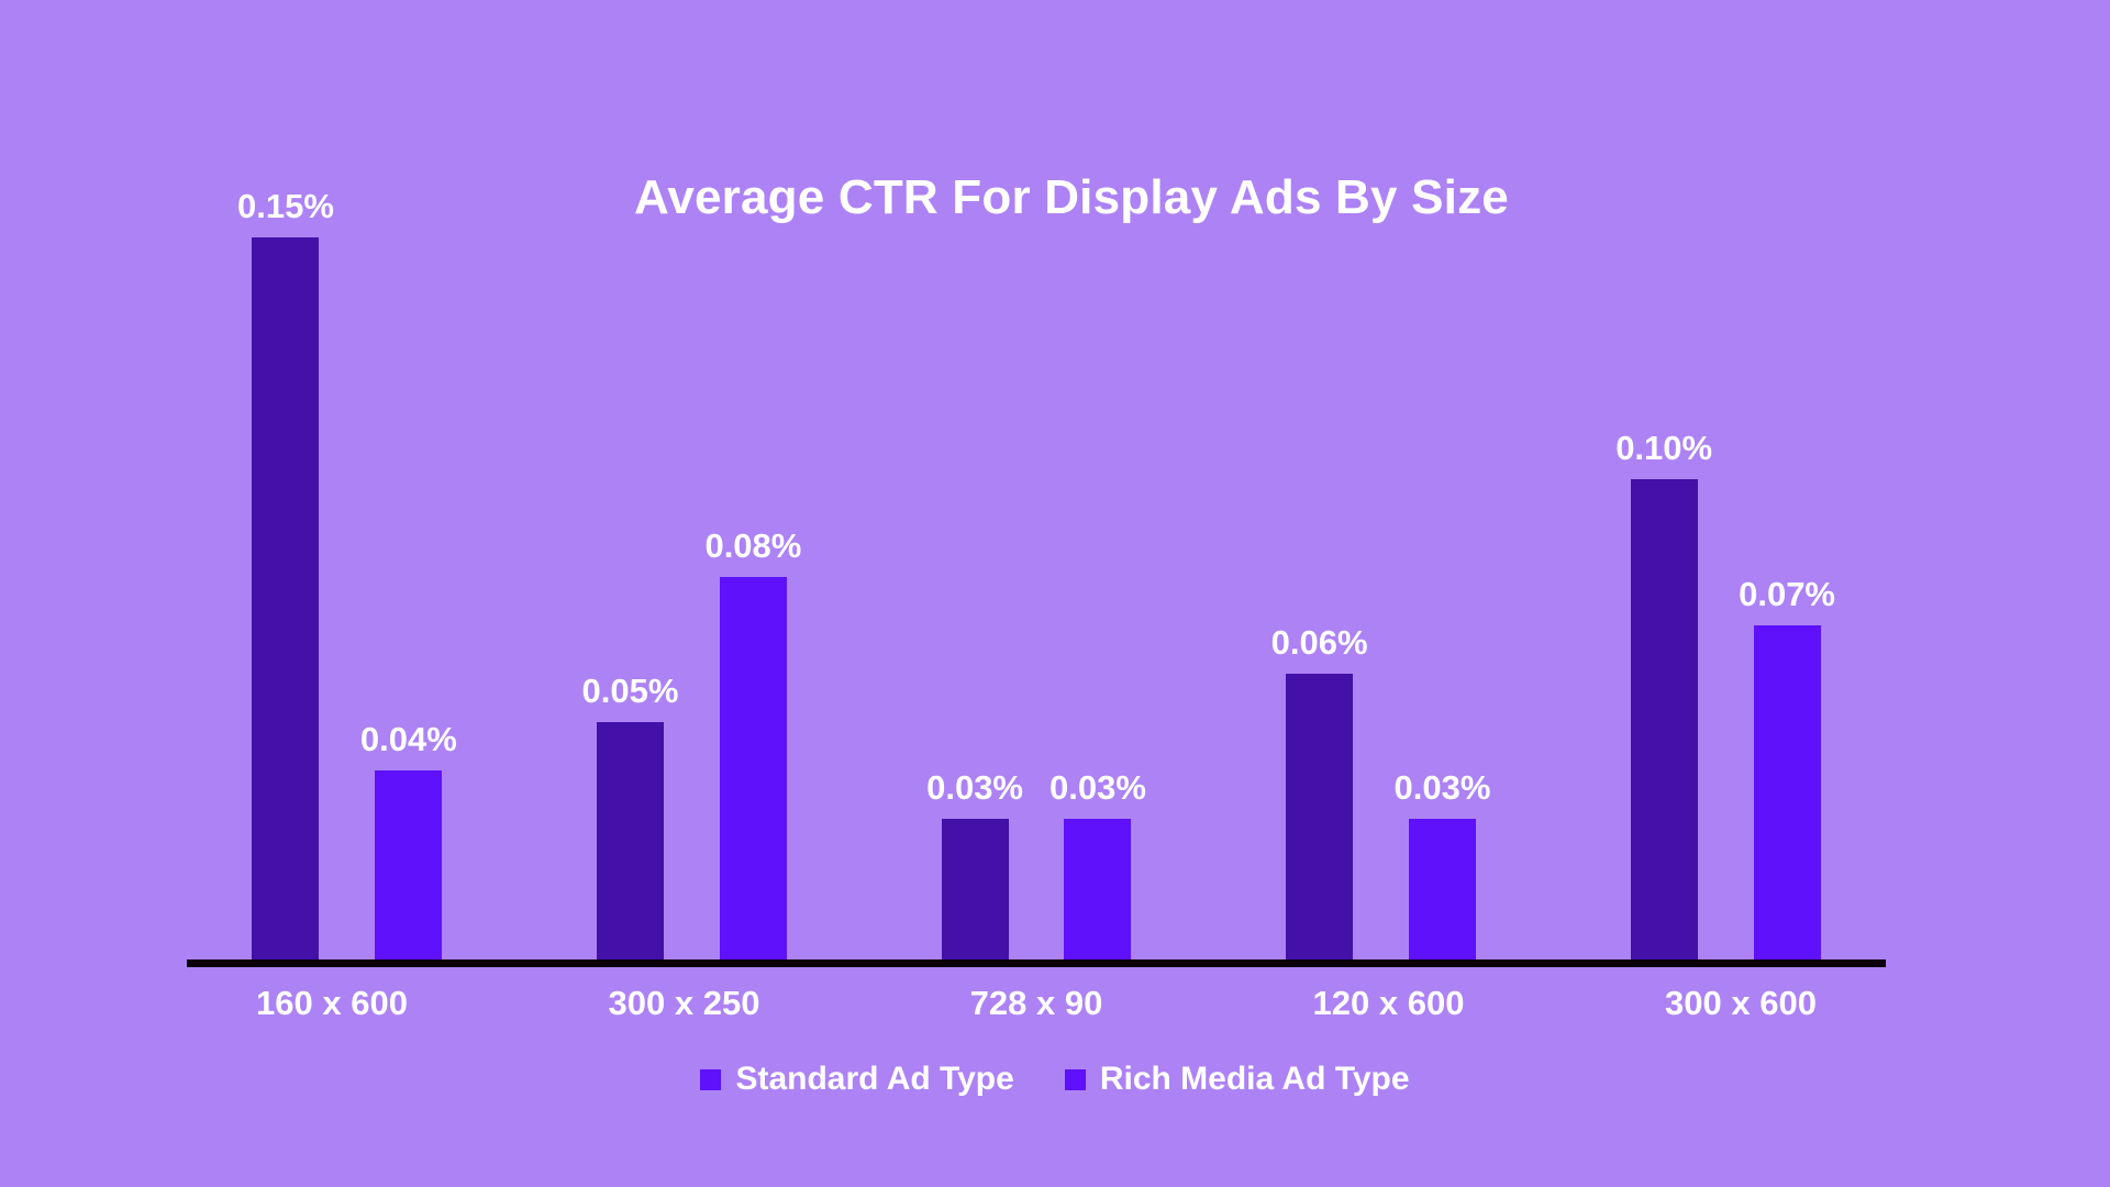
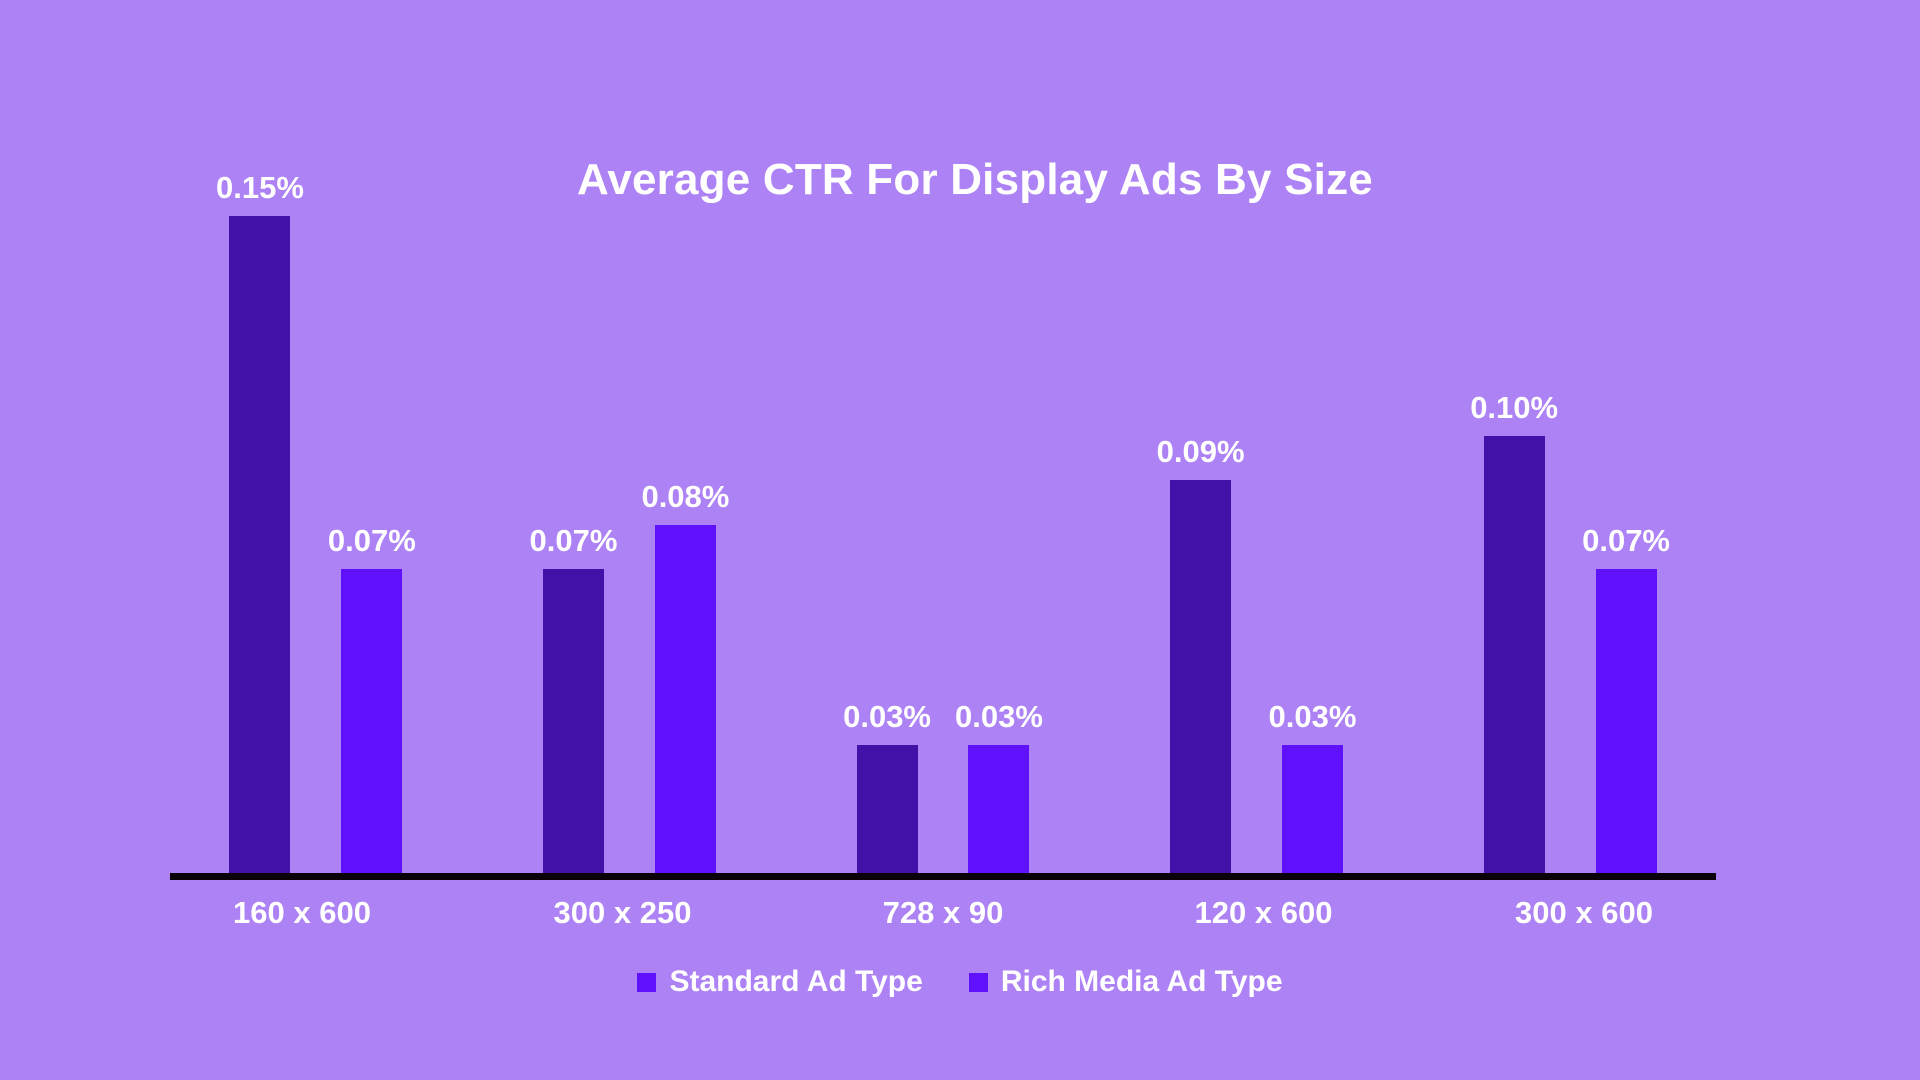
Rich Media Ad Type/160 x 600: 0.04% -> 0.07%
Standard Ad Type/300 x 250: 0.05% -> 0.07%
Standard Ad Type/120 x 600: 0.06% -> 0.09%
